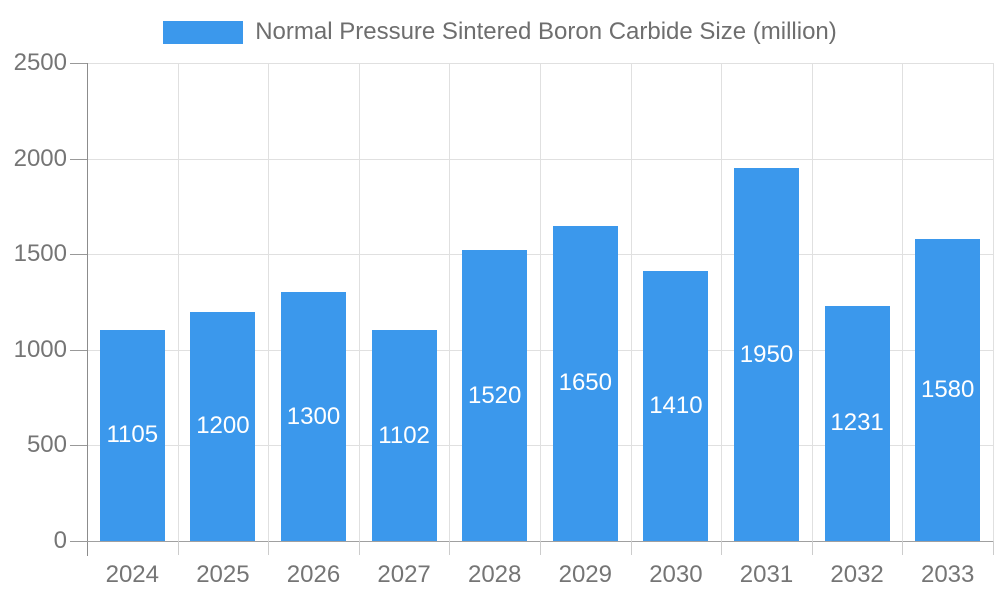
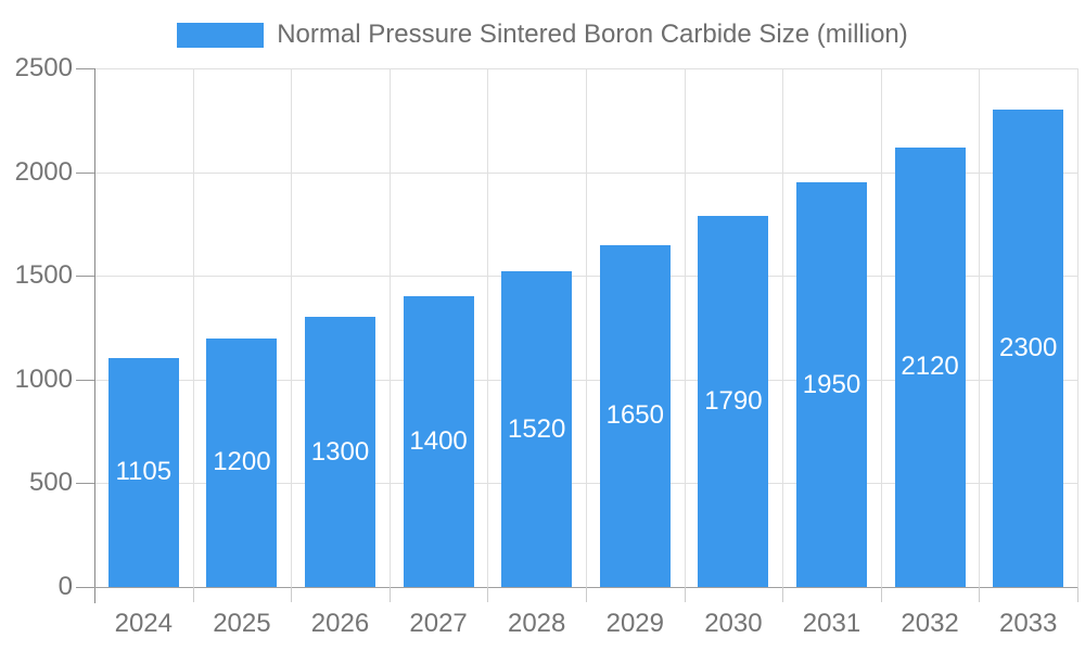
2027: 1102 -> 1400
2030: 1410 -> 1790
2032: 1231 -> 2120
2033: 1580 -> 2300
